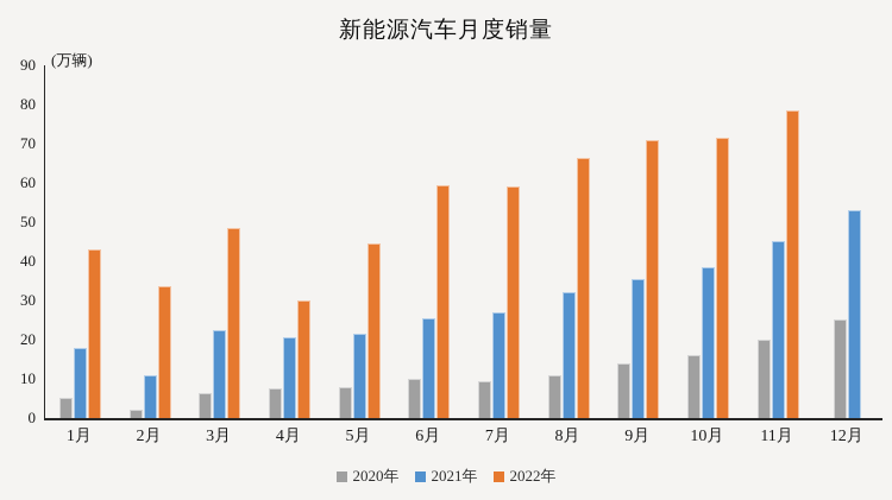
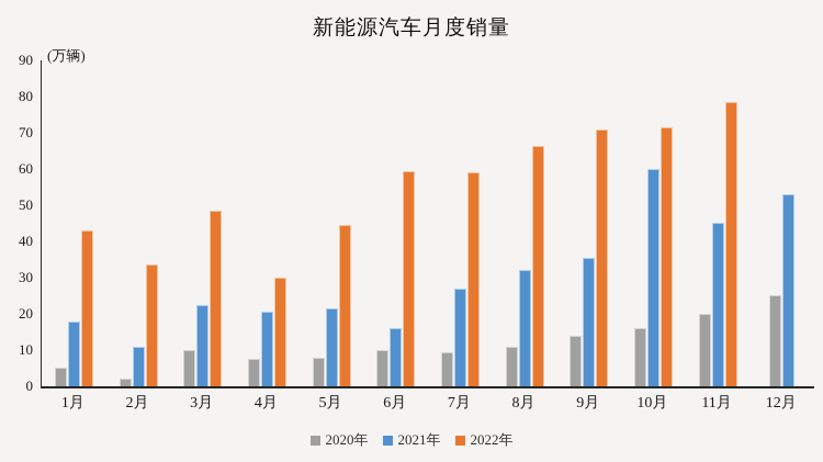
2020年/3月: 6 -> 10
2021年/6月: 26 -> 16
2021年/10月: 38 -> 60
